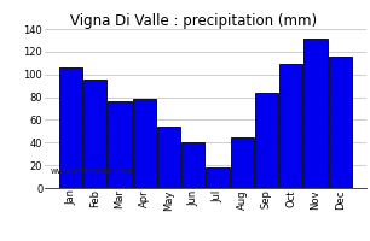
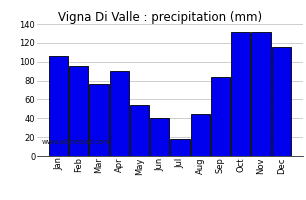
Apr: 78 -> 90
Oct: 109 -> 132
